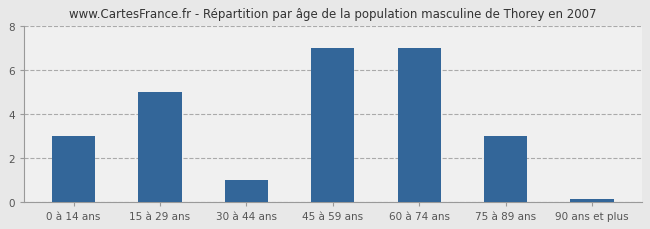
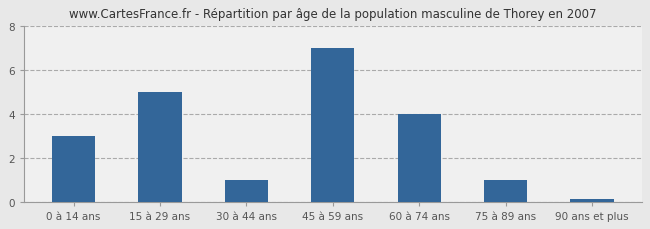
60 à 74 ans: 7.0 -> 4.0
75 à 89 ans: 3.0 -> 1.0
